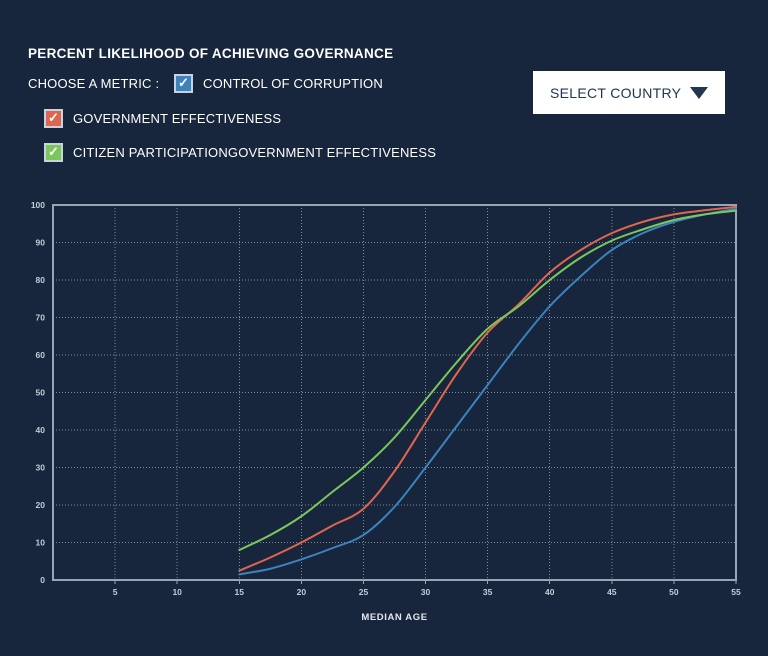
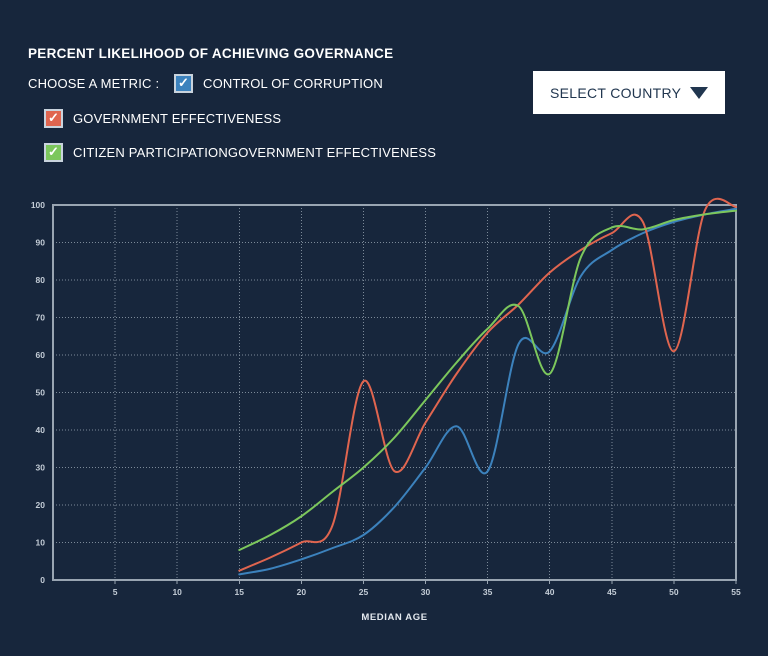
GOVERNMENT EFFECTIVENESS/25: 19 -> 53
CONTROL OF CORRUPTION/35: 52 -> 29
CONTROL OF CORRUPTION/40: 73 -> 61
CITIZEN PARTICIPATIONGOVERNMENT EFFECTIVENESS/40: 80 -> 55
CITIZEN PARTICIPATIONGOVERNMENT EFFECTIVENESS/45: 90 -> 94
GOVERNMENT EFFECTIVENESS/50: 98 -> 61
